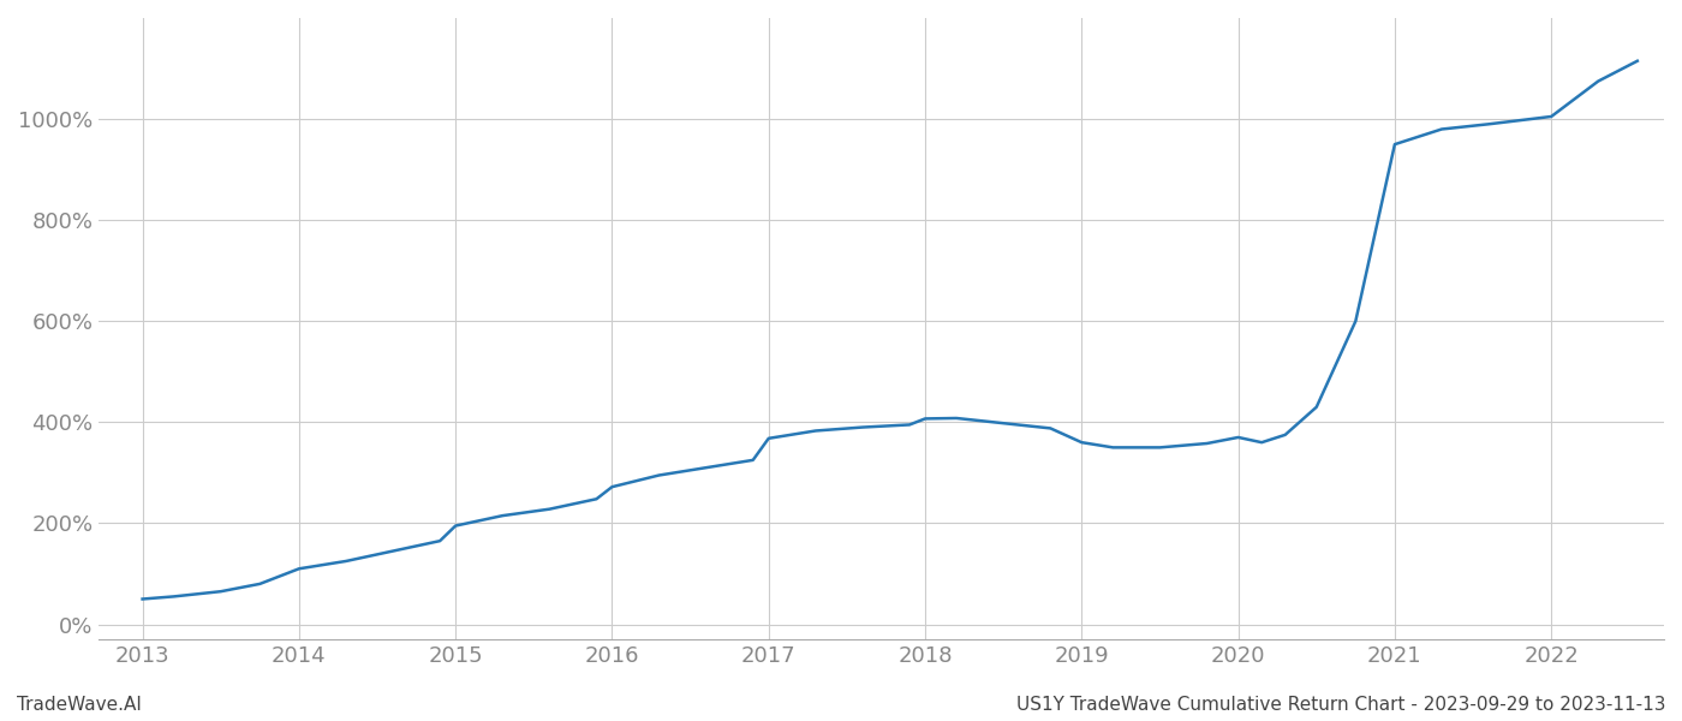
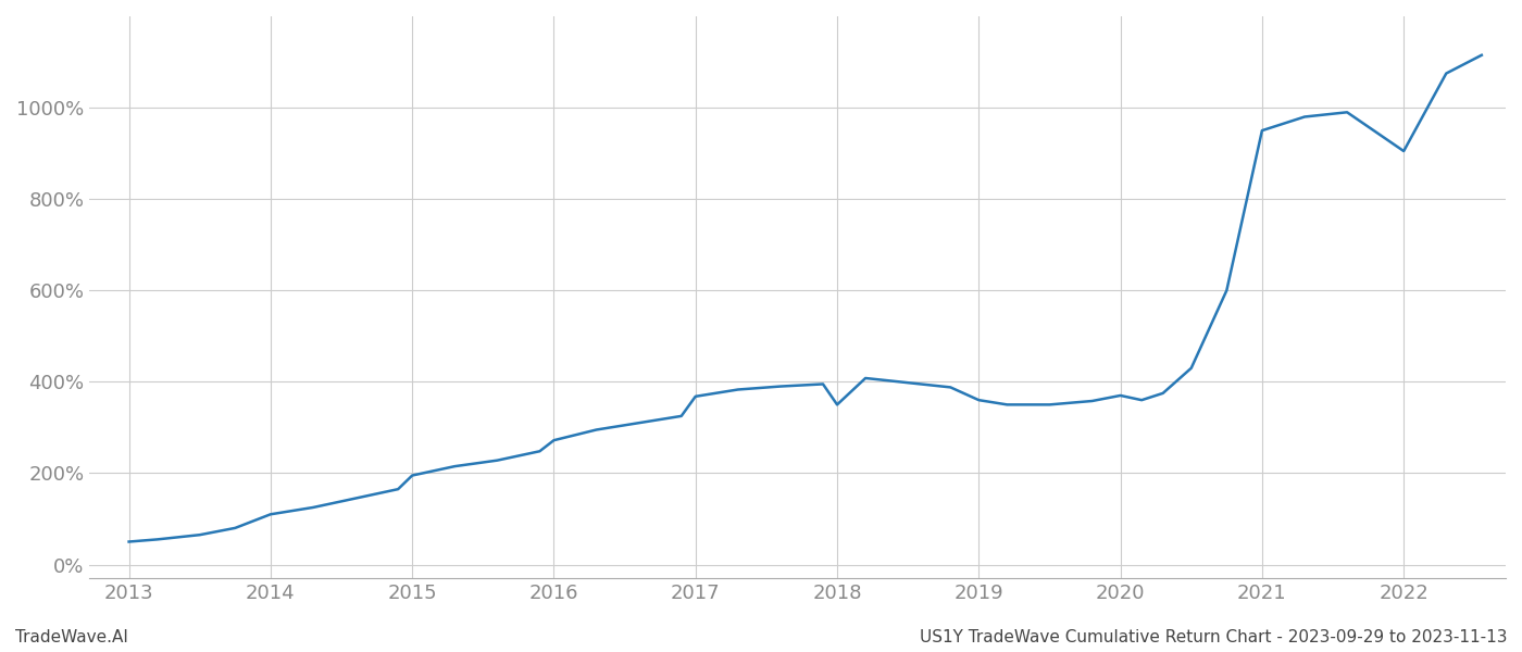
2018: 407% -> 350%
2022: 1005% -> 905%
